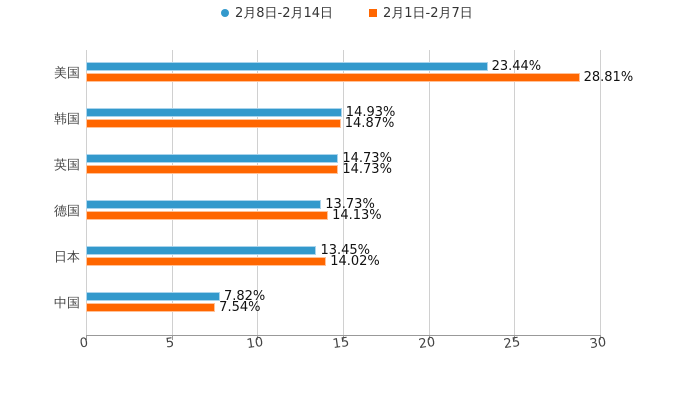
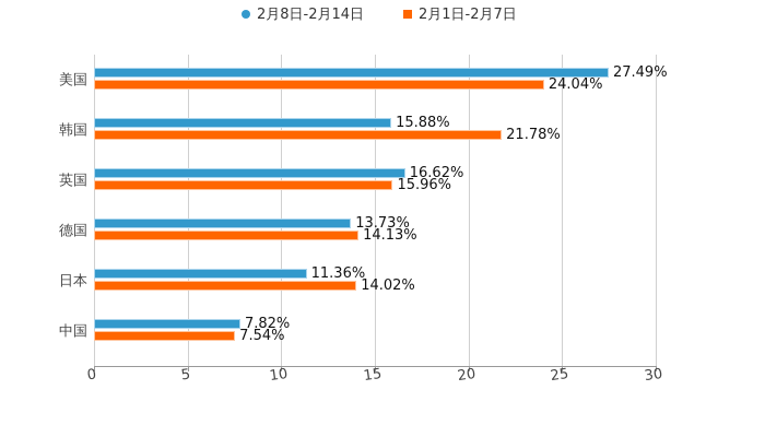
2月8日-2月14日/美国: 23.44% -> 27.49%
2月1日-2月7日/美国: 28.81% -> 24.04%
2月8日-2月14日/韩国: 14.93% -> 15.88%
2月1日-2月7日/韩国: 14.87% -> 21.78%
2月8日-2月14日/英国: 14.73% -> 16.62%
2月1日-2月7日/英国: 14.73% -> 15.96%
2月8日-2月14日/日本: 13.45% -> 11.36%
